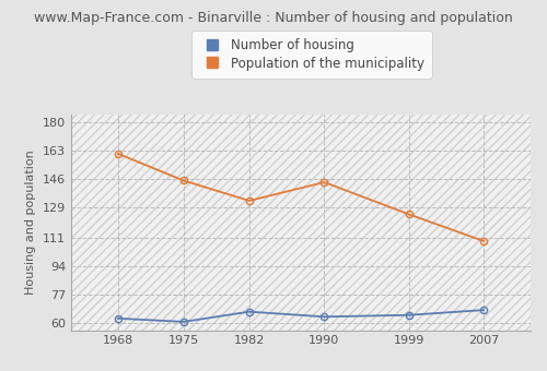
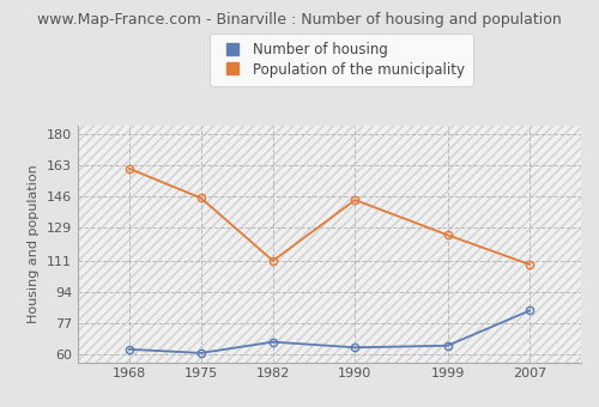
Population of the municipality/1982: 133 -> 111
Number of housing/2007: 68 -> 84
